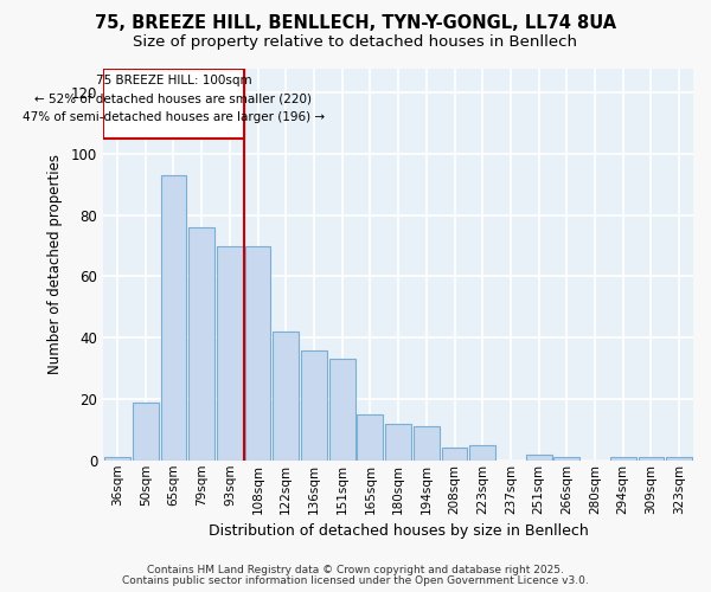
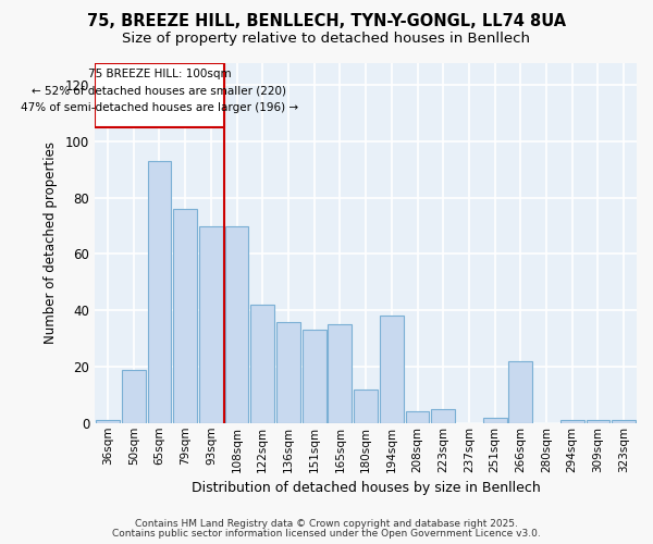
165sqm: 15 -> 35
194sqm: 11 -> 38
266sqm: 1 -> 22
